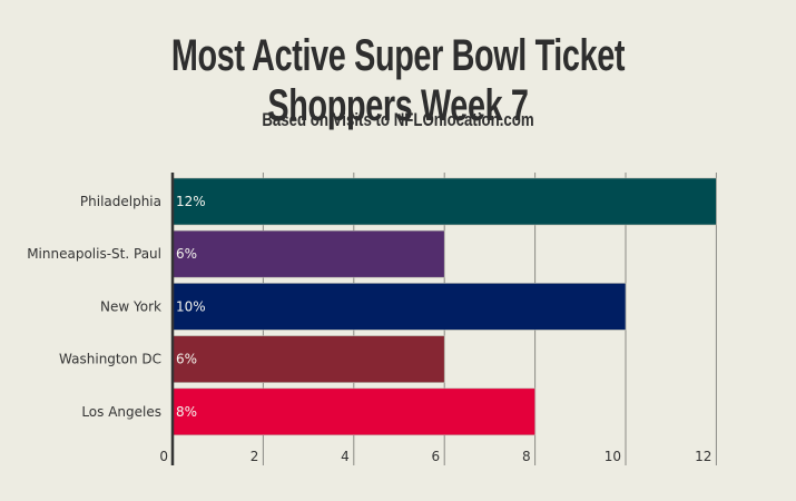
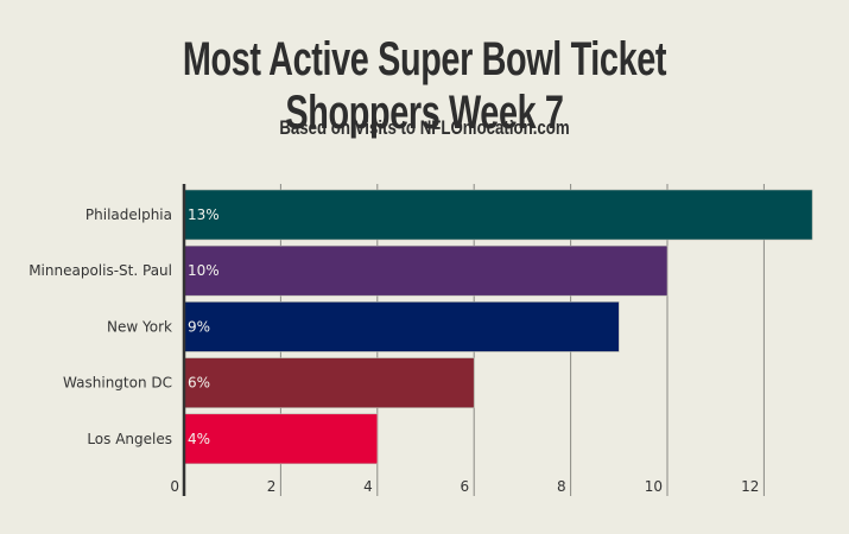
Philadelphia: 12% -> 13%
Minneapolis-St. Paul: 6% -> 10%
New York: 10% -> 9%
Los Angeles: 8% -> 4%
